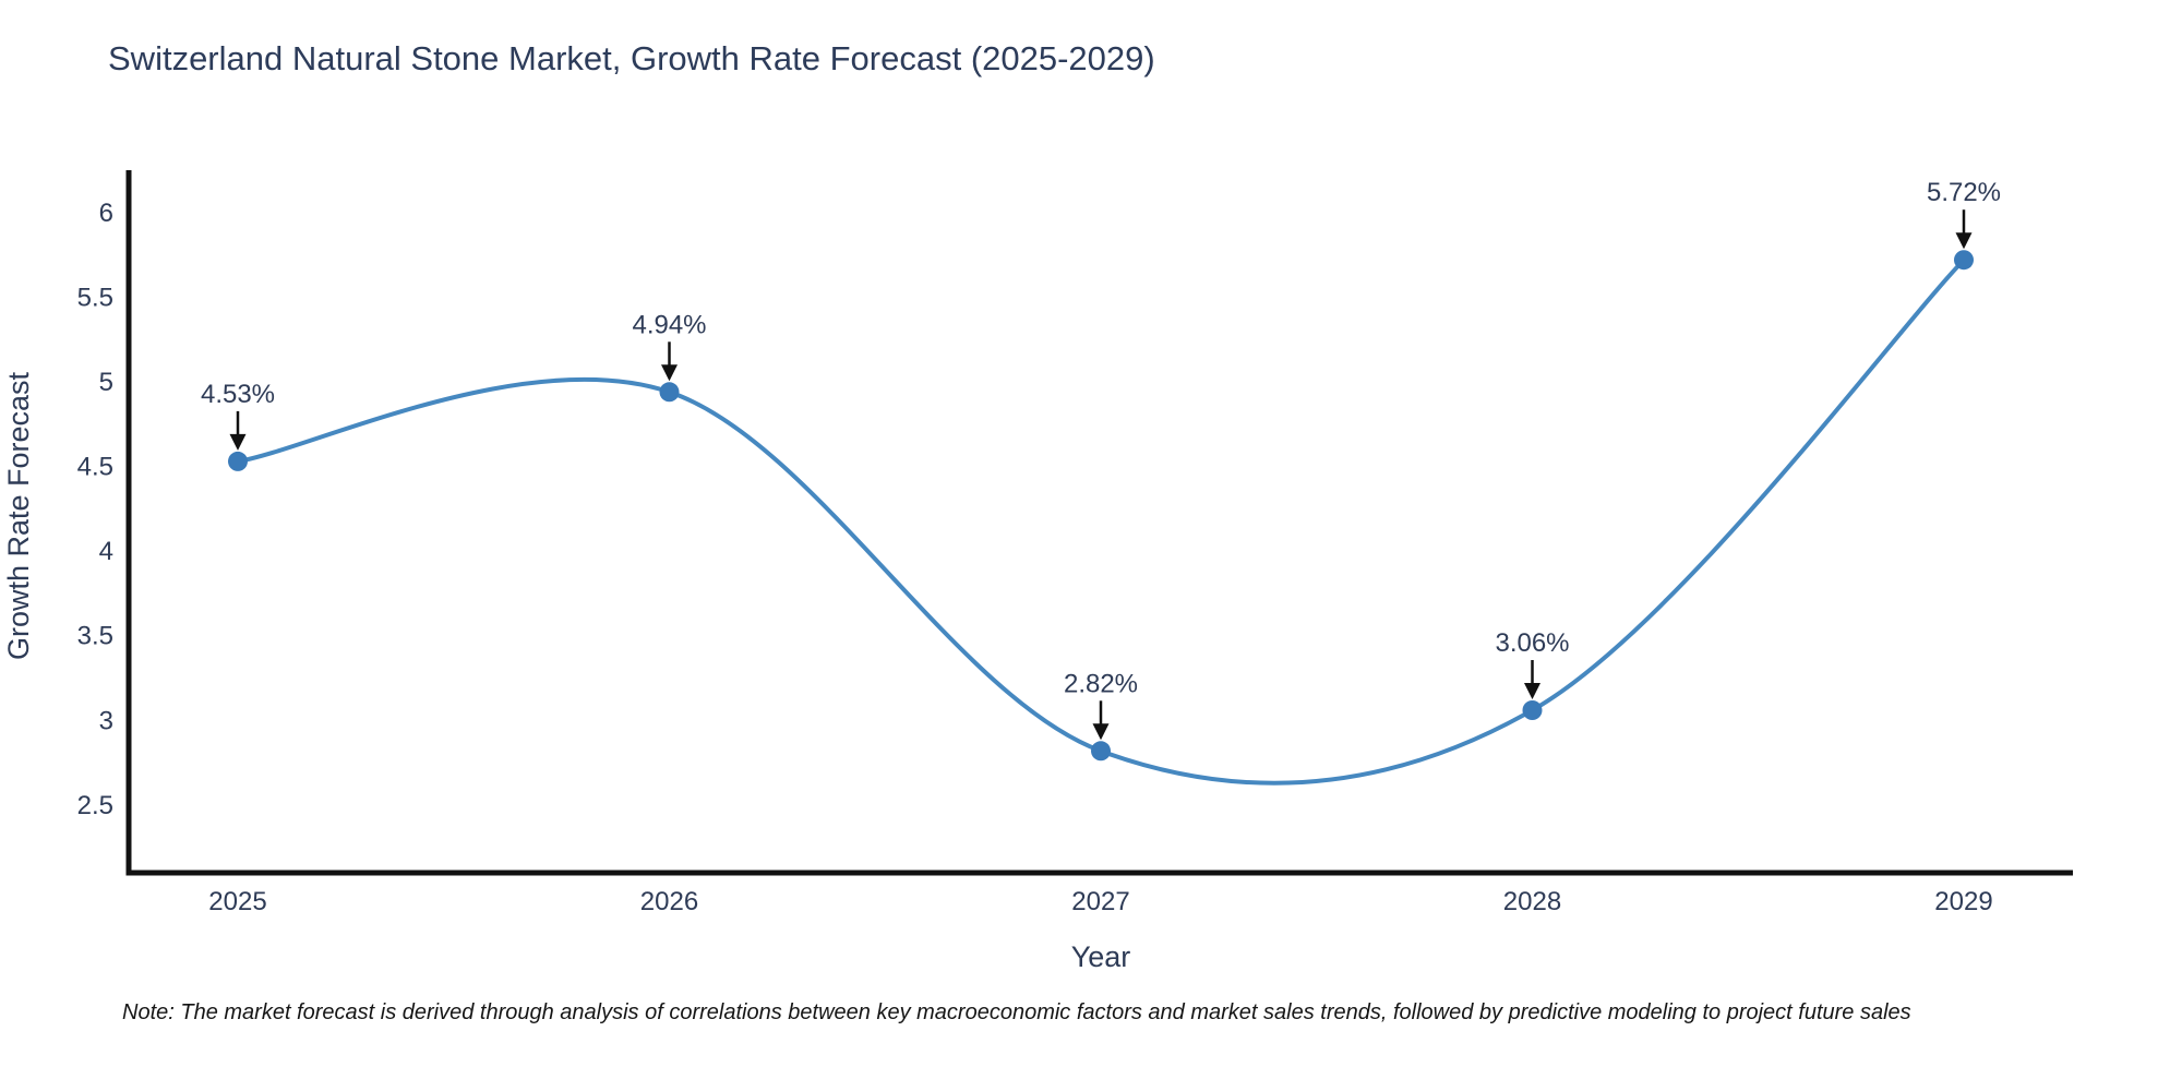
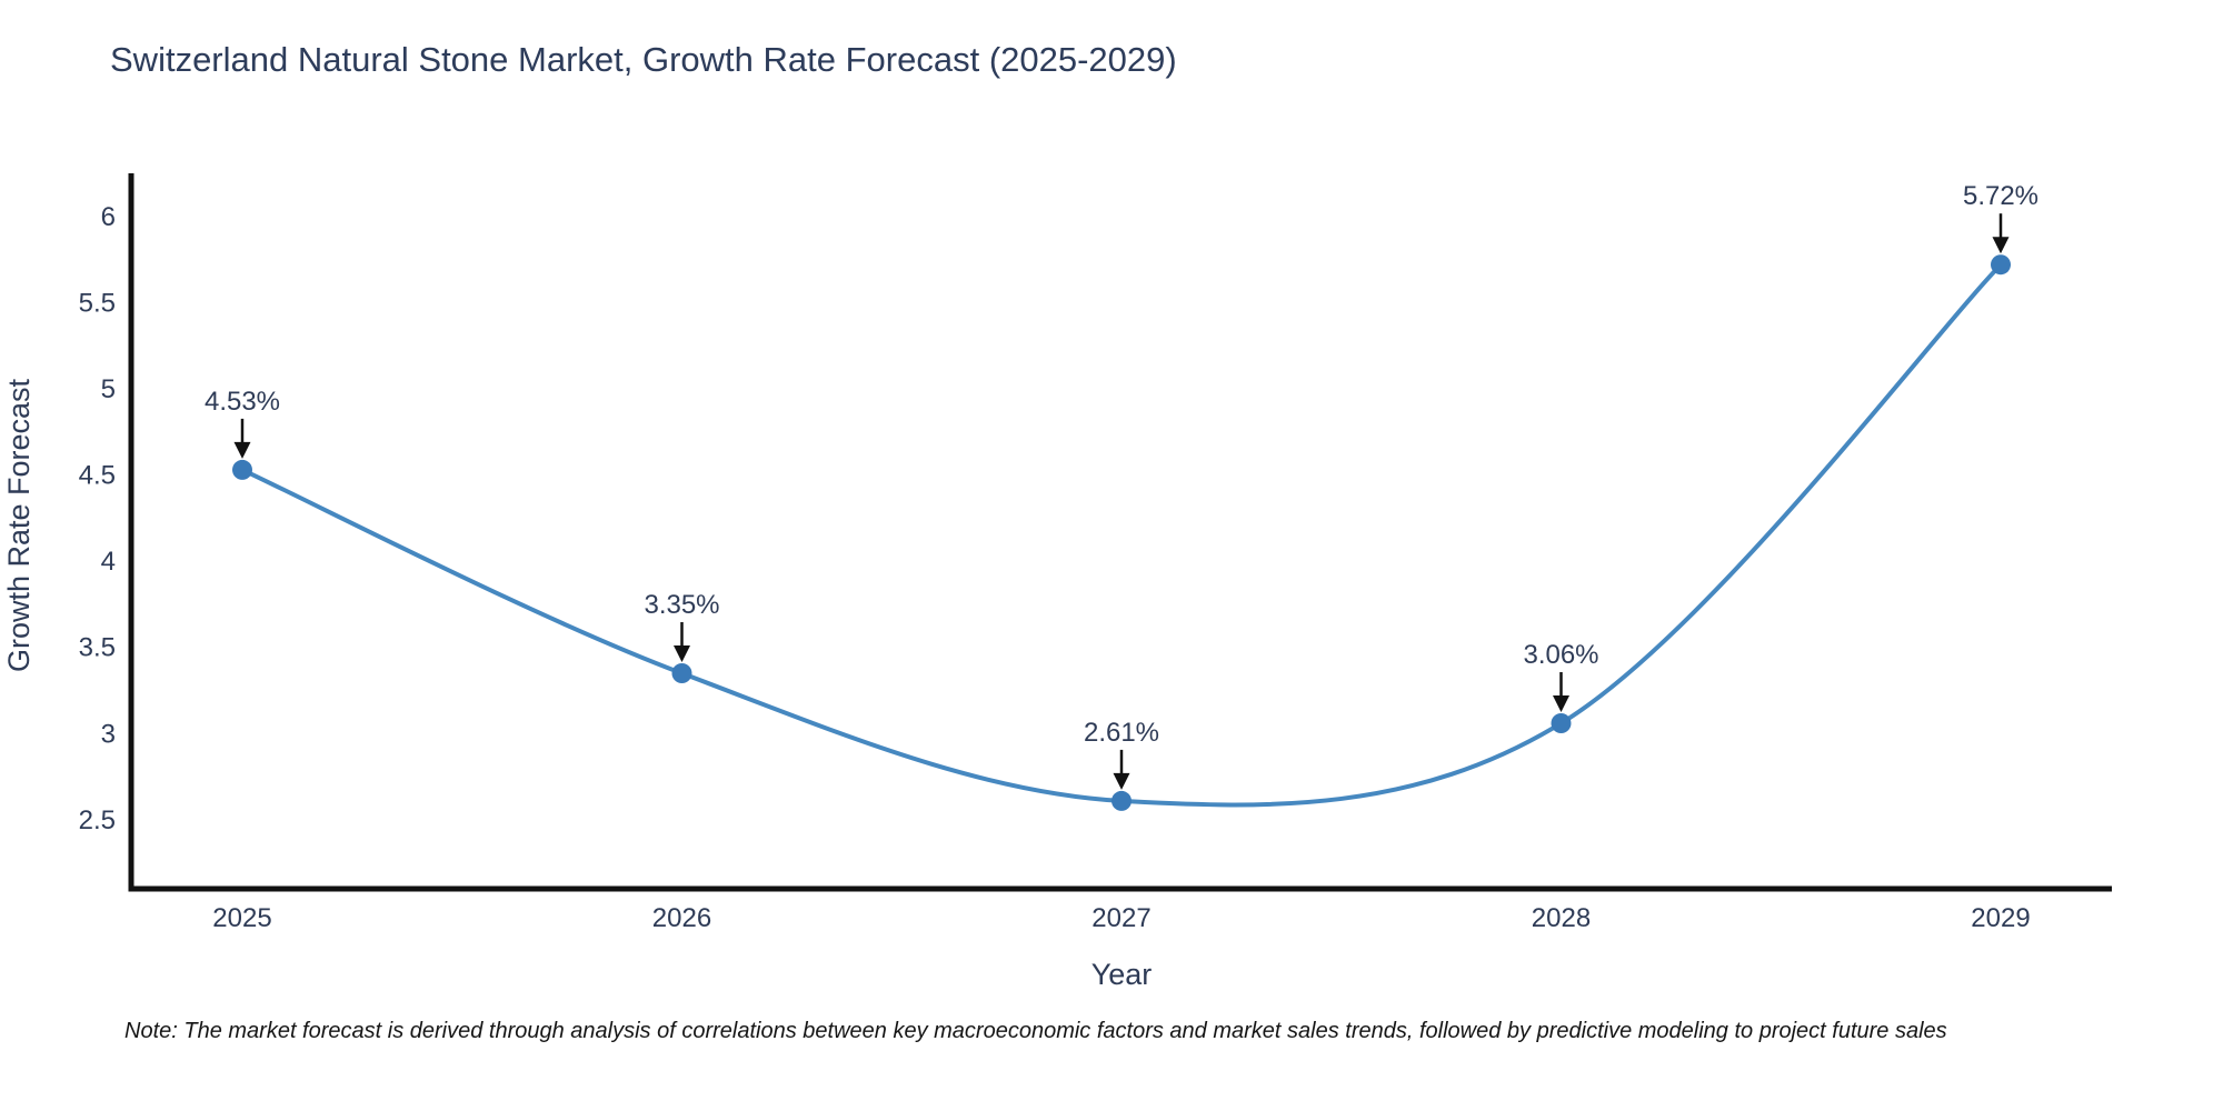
2026: 4.94% -> 3.35%
2027: 2.82% -> 2.61%
